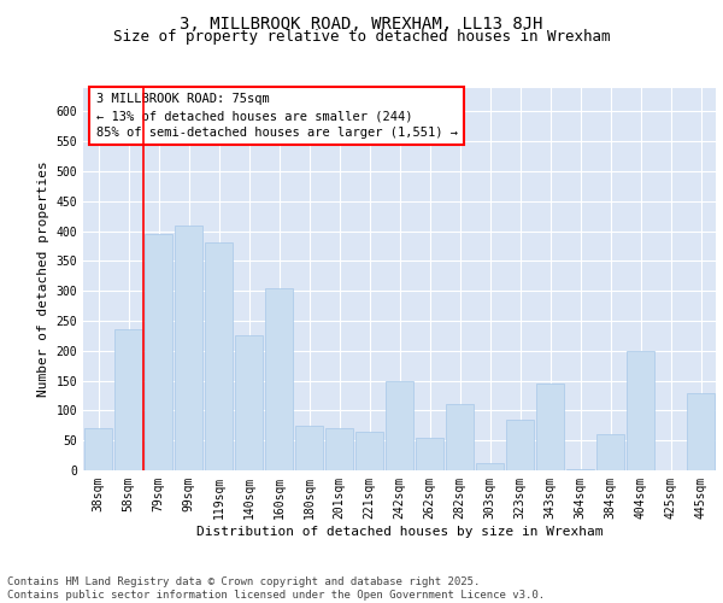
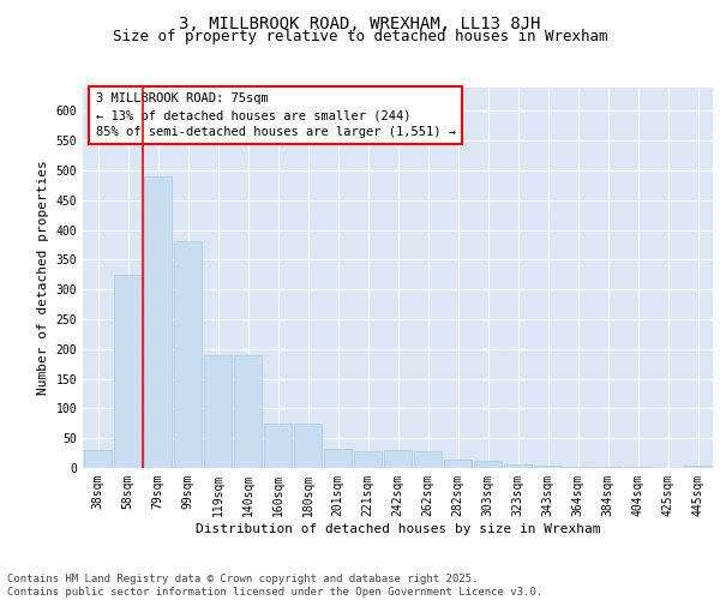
38sqm: 70 -> 30
58sqm: 235 -> 325
79sqm: 395 -> 490
99sqm: 410 -> 380
119sqm: 380 -> 190
140sqm: 225 -> 190
160sqm: 305 -> 75
201sqm: 70 -> 32
221sqm: 65 -> 28
242sqm: 150 -> 30
262sqm: 55 -> 28
282sqm: 110 -> 14
323sqm: 85 -> 7
343sqm: 145 -> 4
384sqm: 60 -> 2
404sqm: 200 -> 2
445sqm: 130 -> 4
